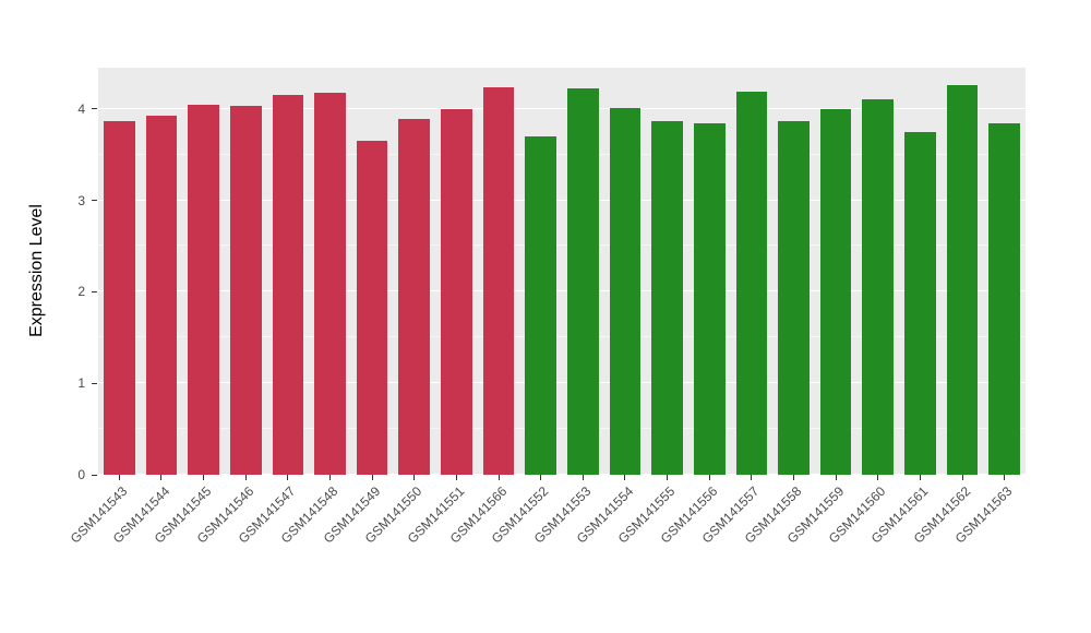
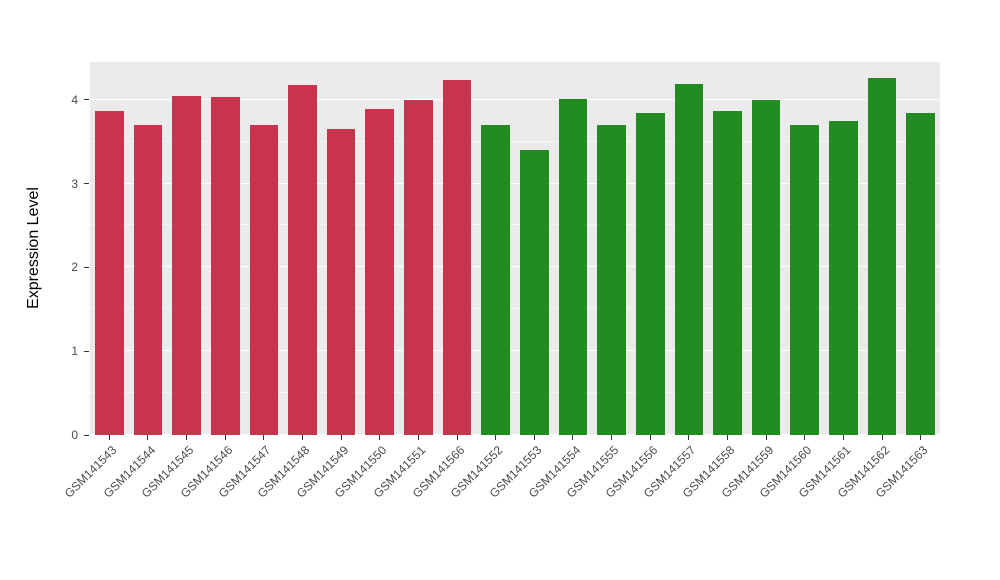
GSM141544: 3.9 -> 3.7
GSM141547: 4.2 -> 3.7
GSM141553: 4.2 -> 3.4
GSM141555: 3.9 -> 3.7
GSM141560: 4.1 -> 3.7
